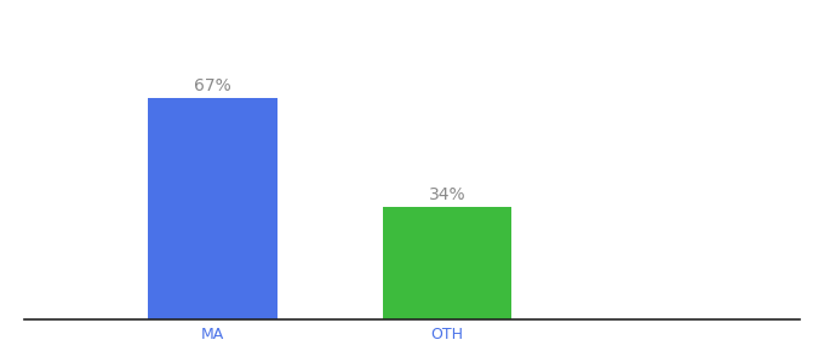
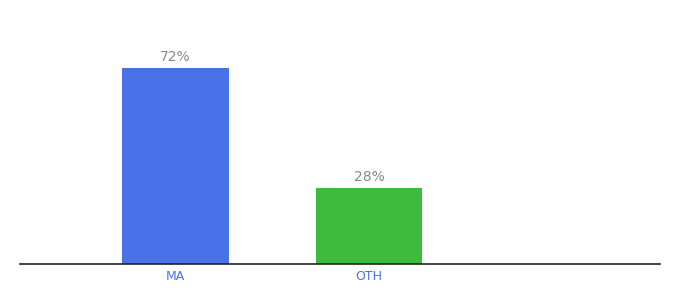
MA: 67% -> 72%
OTH: 34% -> 28%
